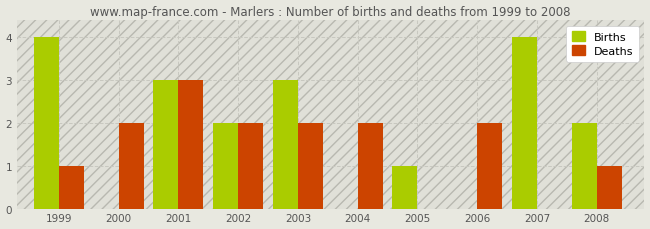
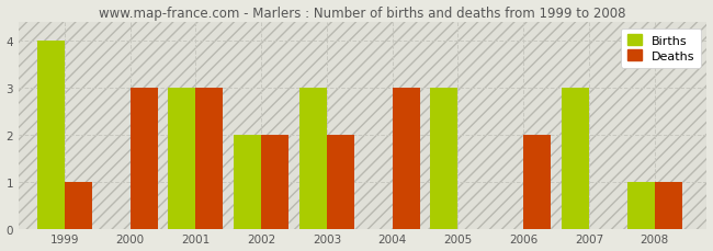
Deaths/2000: 2 -> 3
Deaths/2004: 2 -> 3
Births/2005: 1 -> 3
Births/2007: 4 -> 3
Births/2008: 2 -> 1
